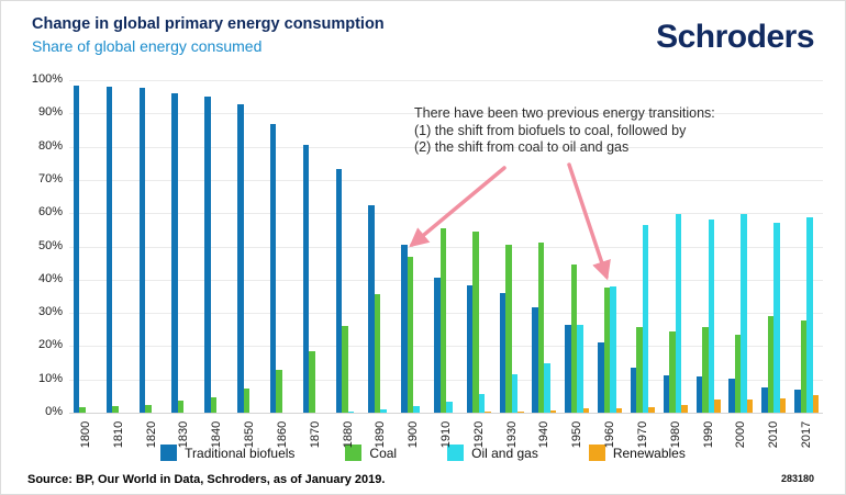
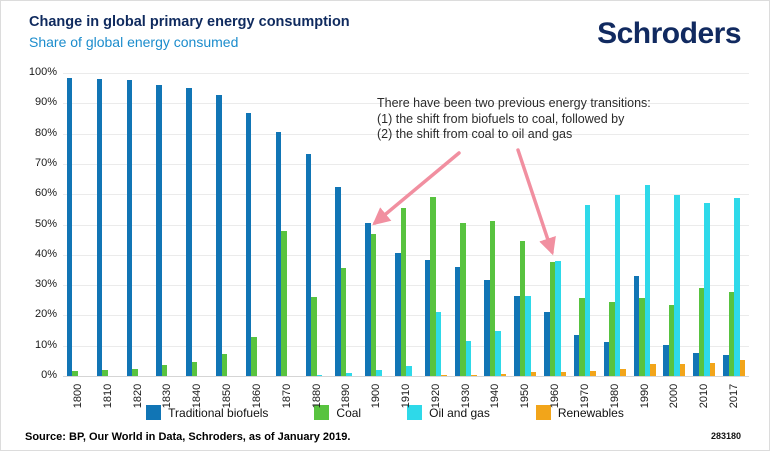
Coal/1870: 18% -> 48%
Coal/1920: 54% -> 59%
Oil and gas/1920: 6% -> 21%
Traditional biofuels/1990: 11% -> 33%
Oil and gas/1990: 58% -> 63%
